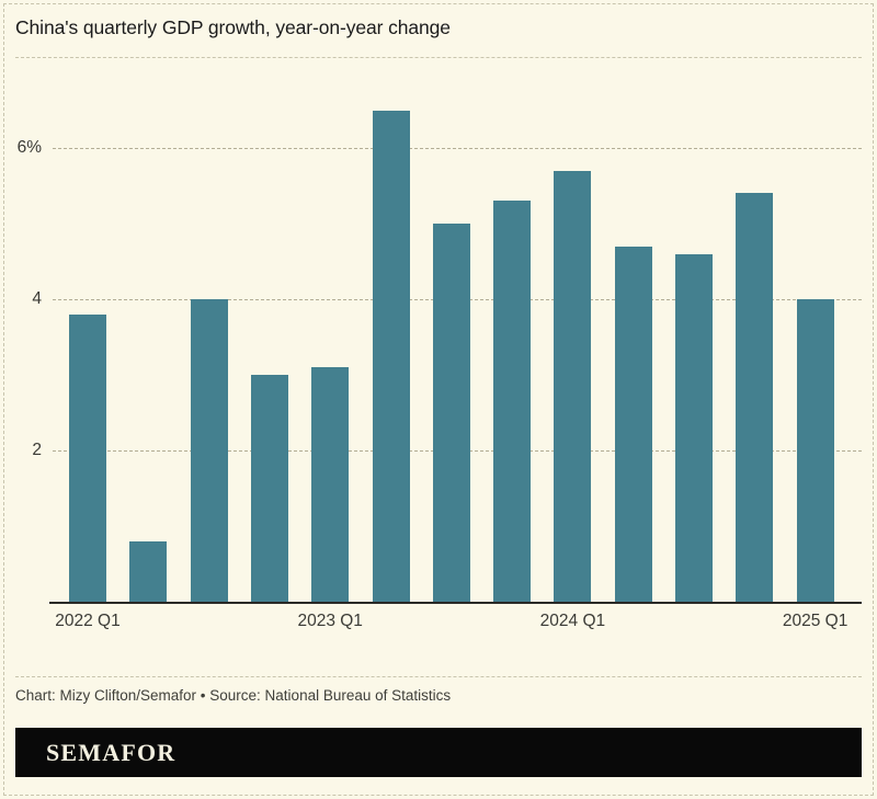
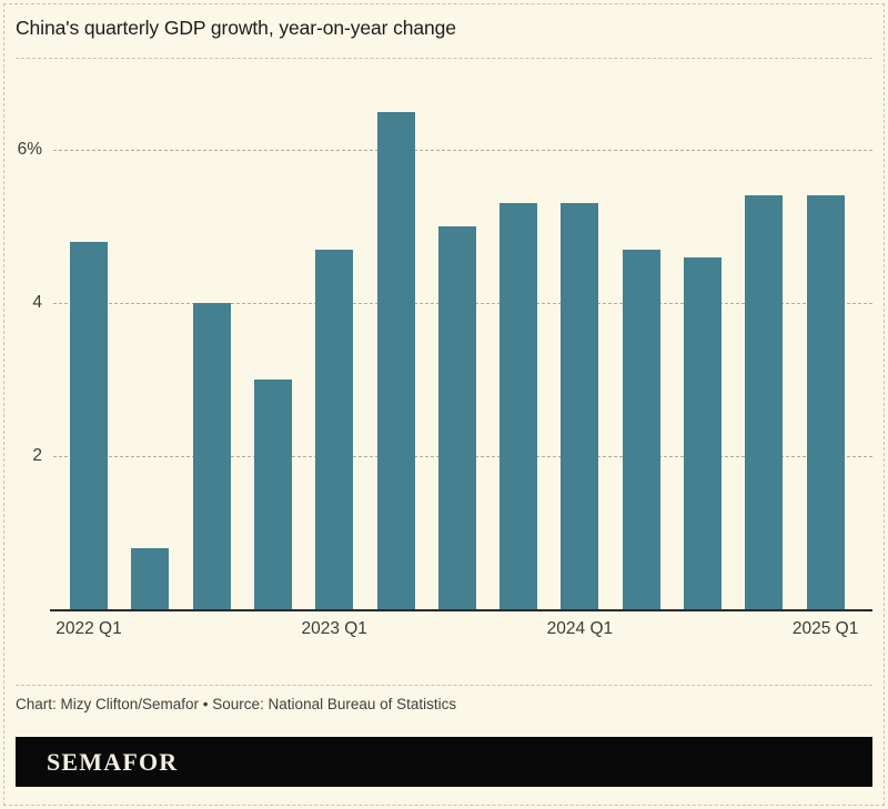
2022 Q1: 3.8% -> 4.8%
2023 Q1: 3.1% -> 4.7%
2024 Q1: 5.7% -> 5.3%
2025 Q1: 4.0% -> 5.4%
